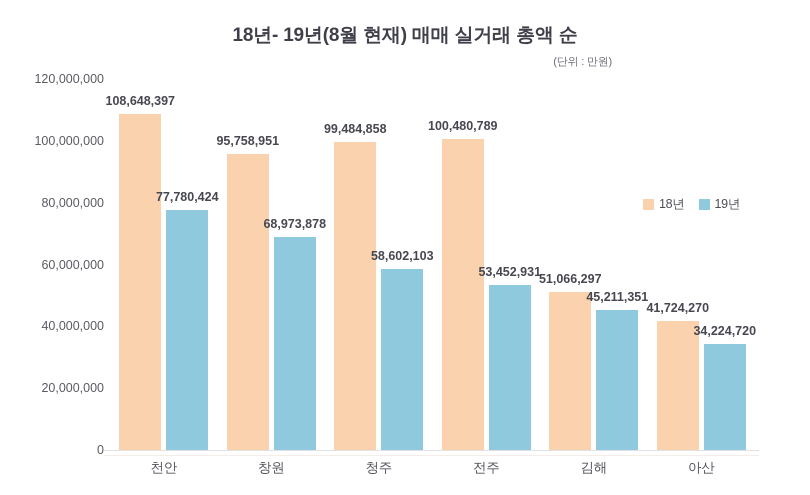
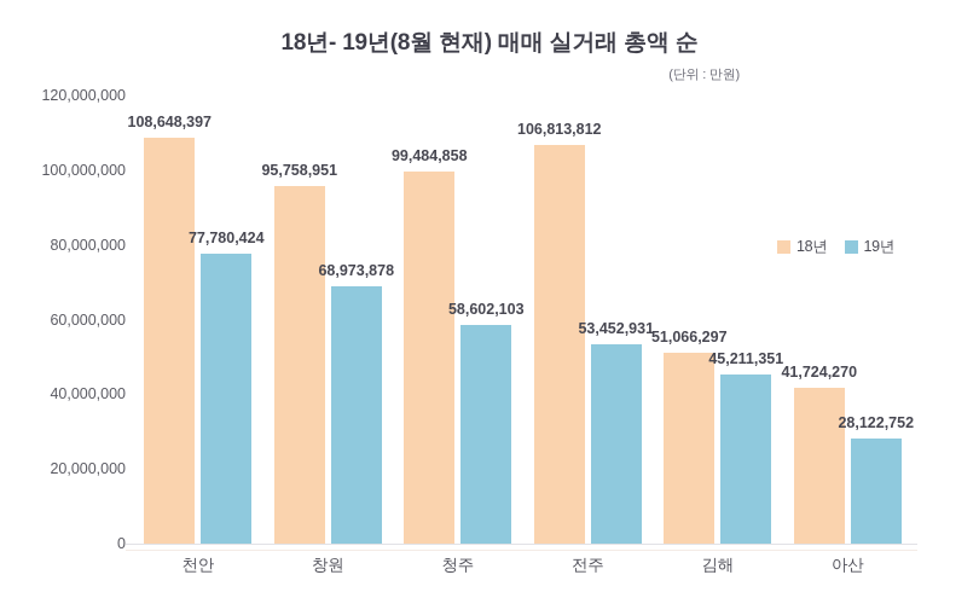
18년/전주: 100,480,789 -> 106,813,812
19년/아산: 34,224,720 -> 28,122,752
